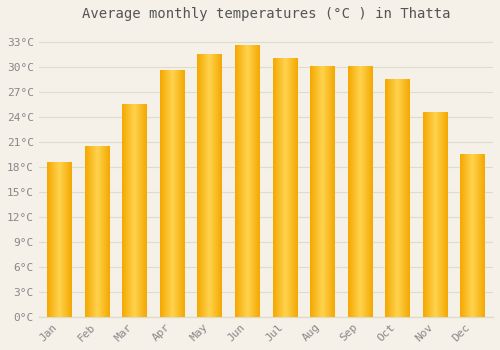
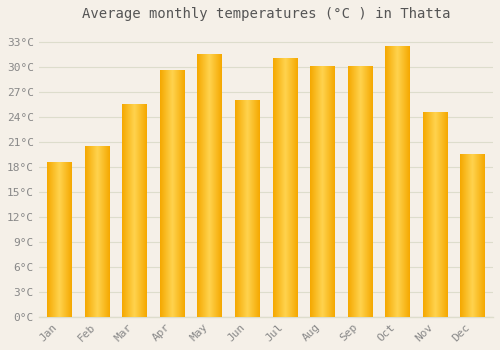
Jun: 32.5°C -> 26.0°C
Oct: 28.5°C -> 32.4°C
